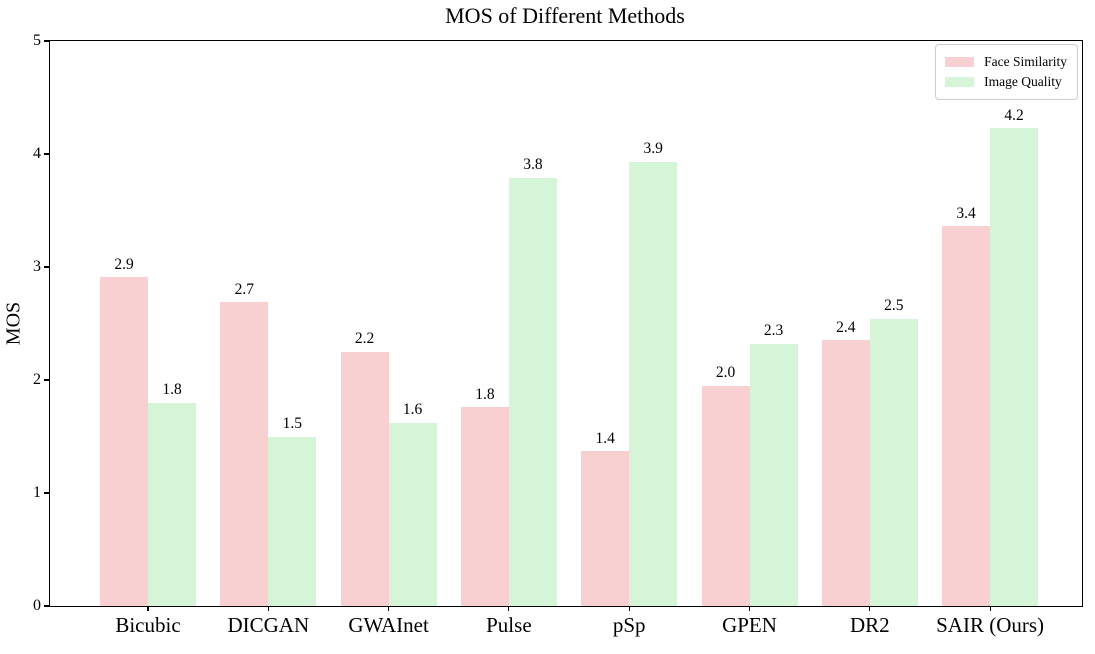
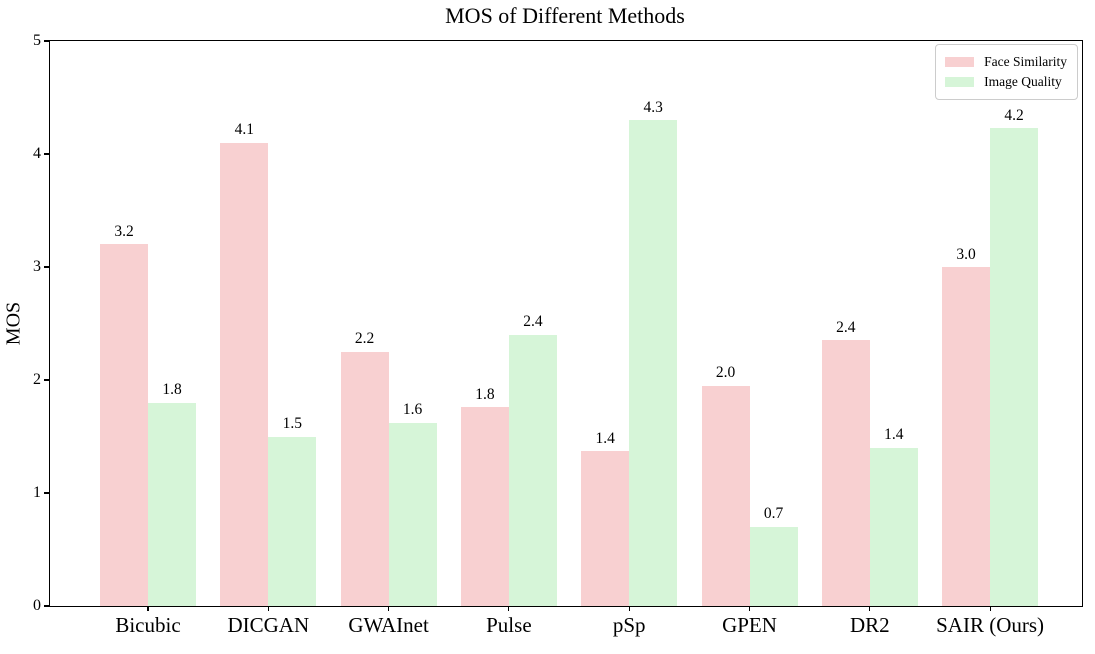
Face Similarity/Bicubic: 2.9 -> 3.2
Face Similarity/DICGAN: 2.7 -> 4.1
Image Quality/Pulse: 3.8 -> 2.4
Image Quality/pSp: 3.9 -> 4.3
Image Quality/GPEN: 2.3 -> 0.7
Image Quality/DR2: 2.5 -> 1.4
Face Similarity/SAIR (Ours): 3.4 -> 3.0
